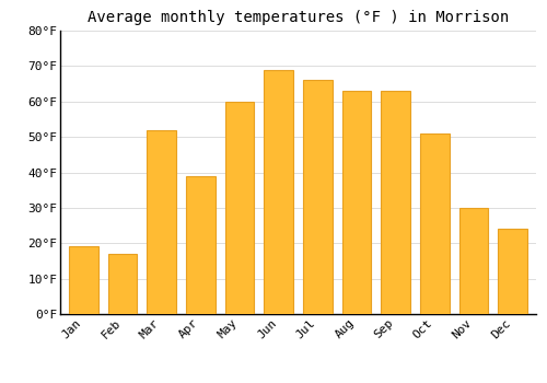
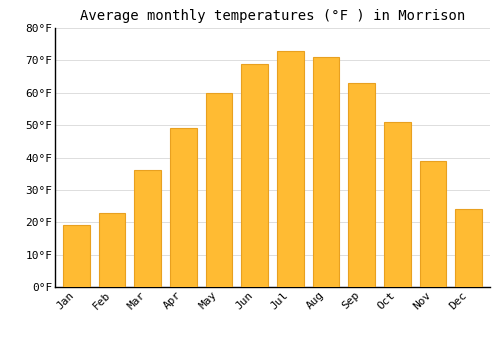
Feb: 17°F -> 23°F
Mar: 52°F -> 36°F
Apr: 39°F -> 49°F
Jul: 66°F -> 73°F
Aug: 63°F -> 71°F
Nov: 30°F -> 39°F
